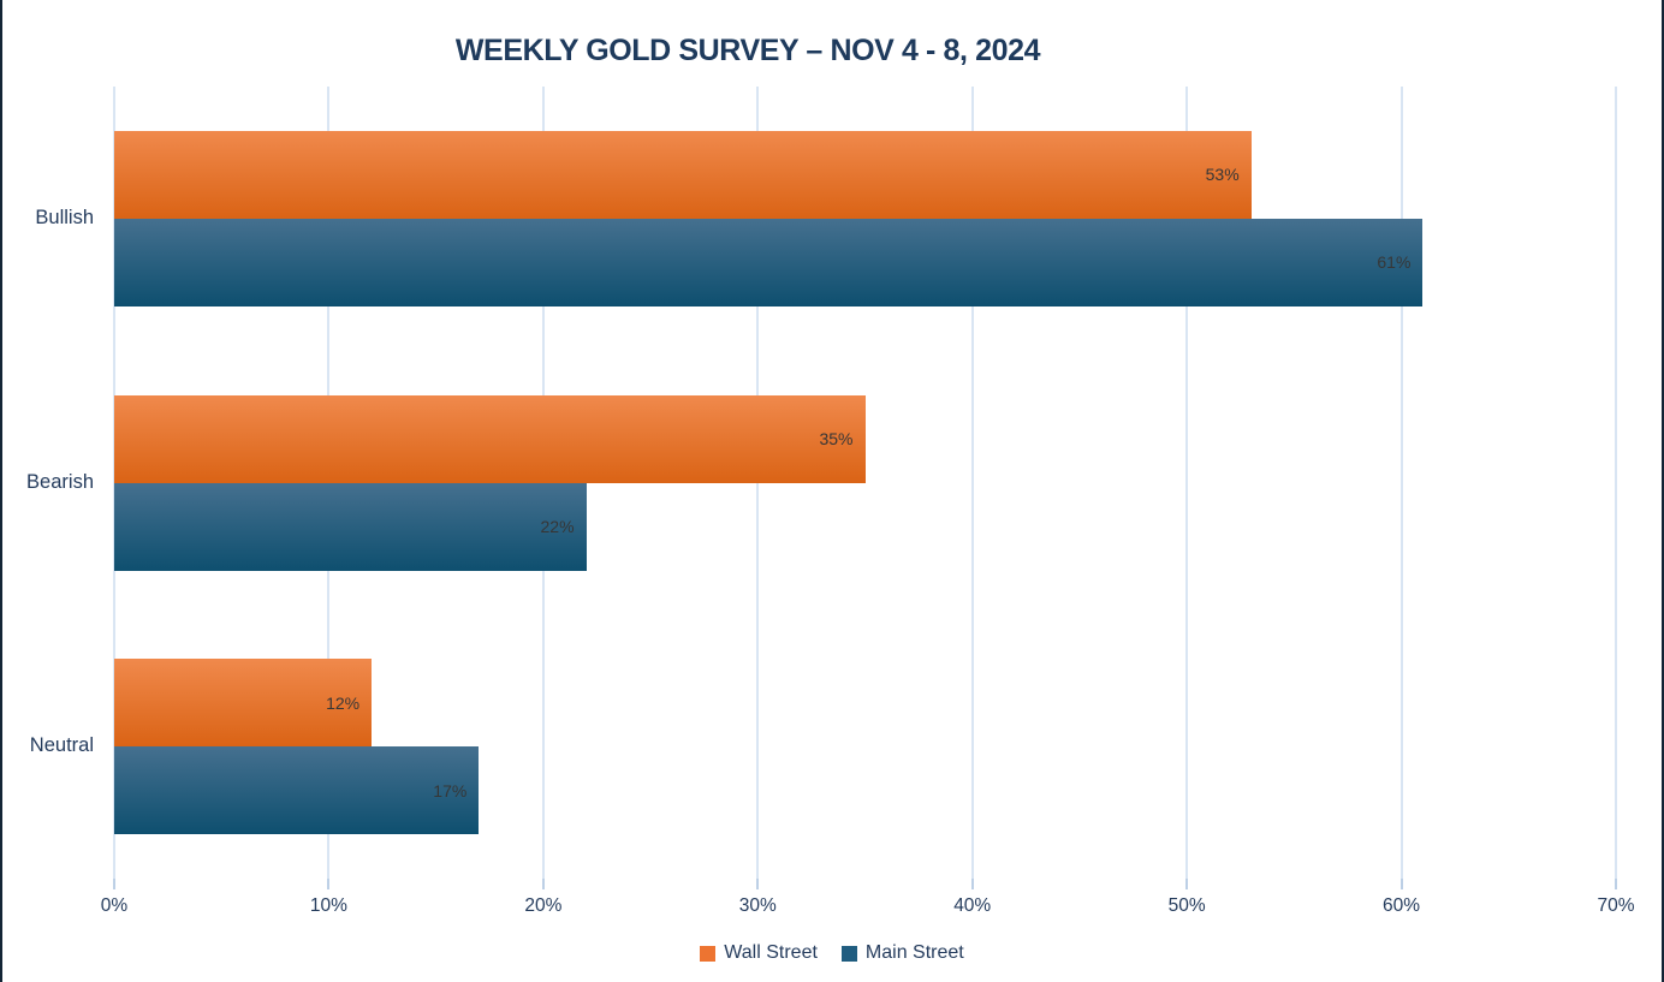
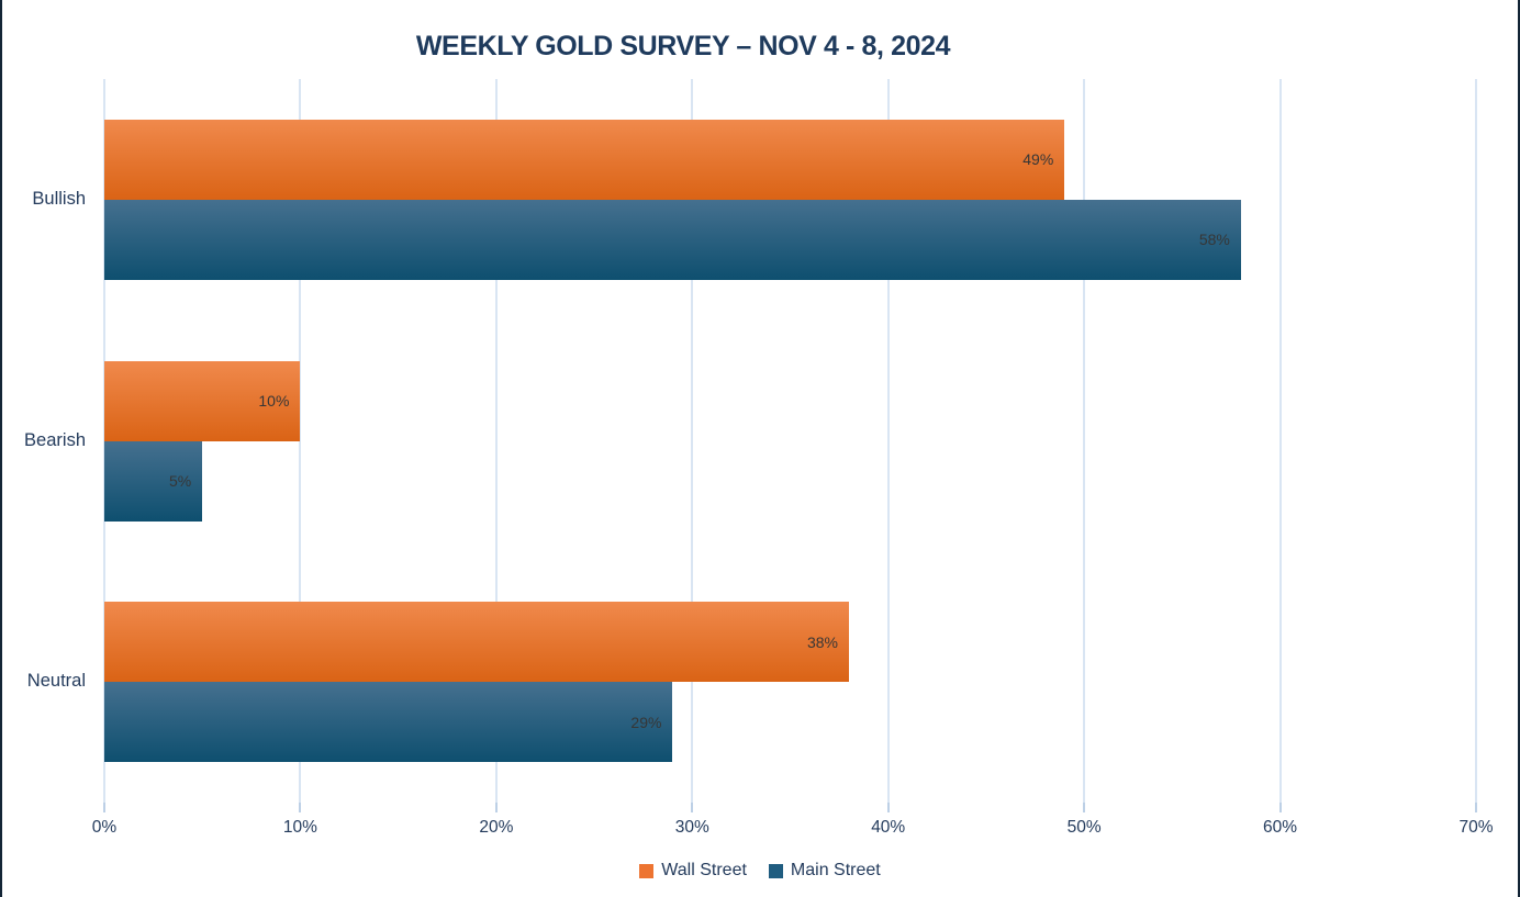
Wall Street/Bullish: 53% -> 49%
Main Street/Bullish: 61% -> 58%
Wall Street/Bearish: 35% -> 10%
Main Street/Bearish: 22% -> 5%
Wall Street/Neutral: 12% -> 38%
Main Street/Neutral: 17% -> 29%
